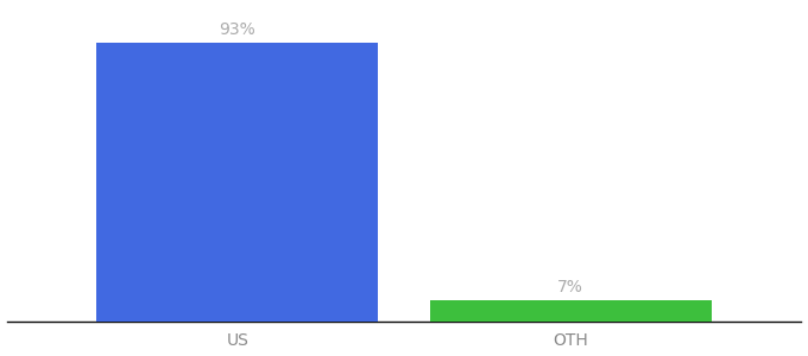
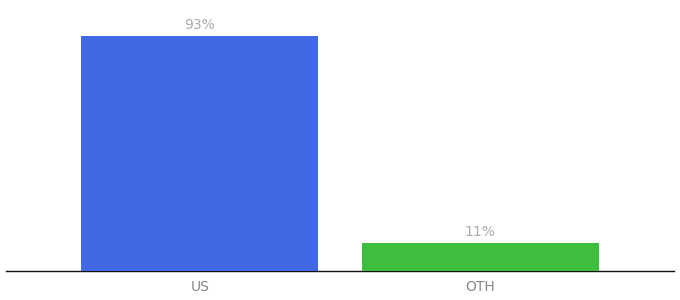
OTH: 7% -> 11%
